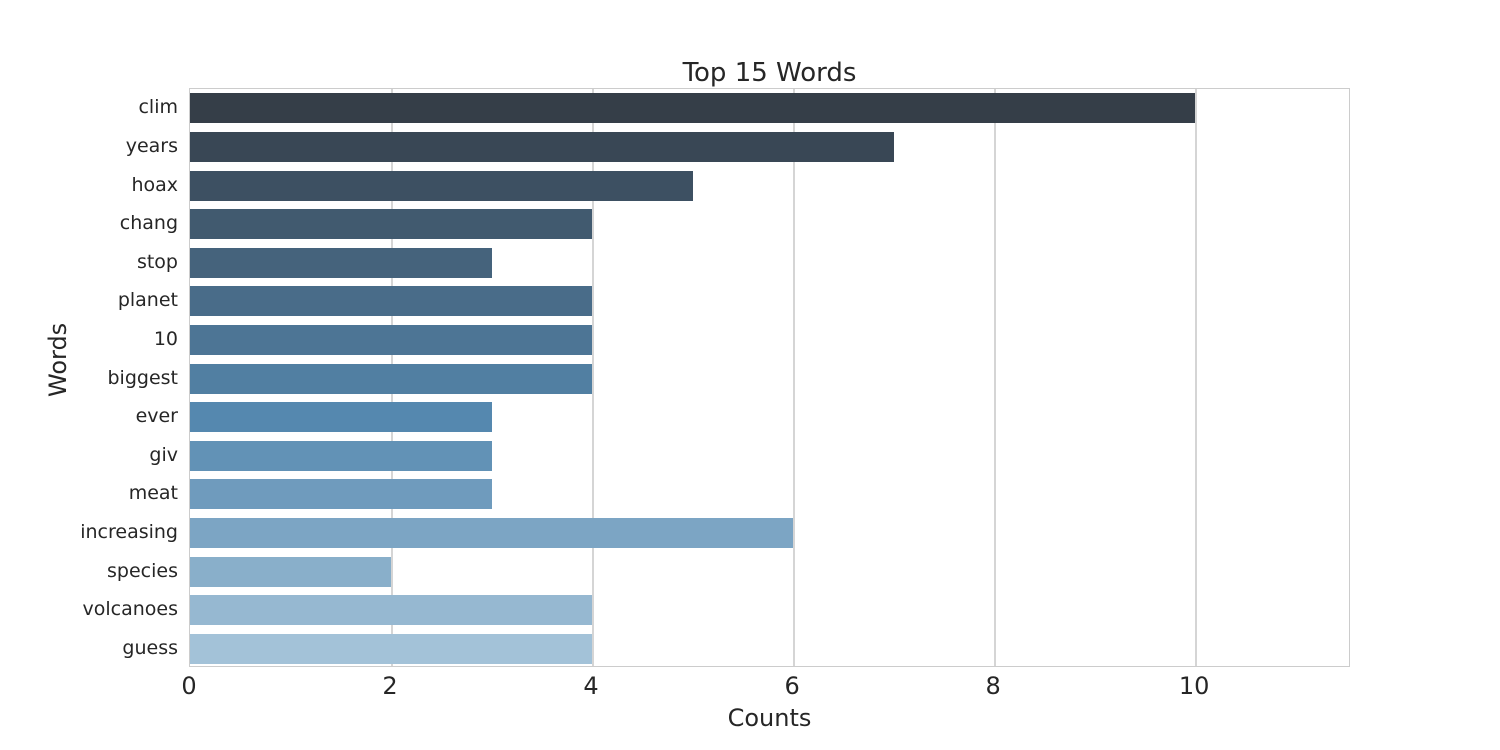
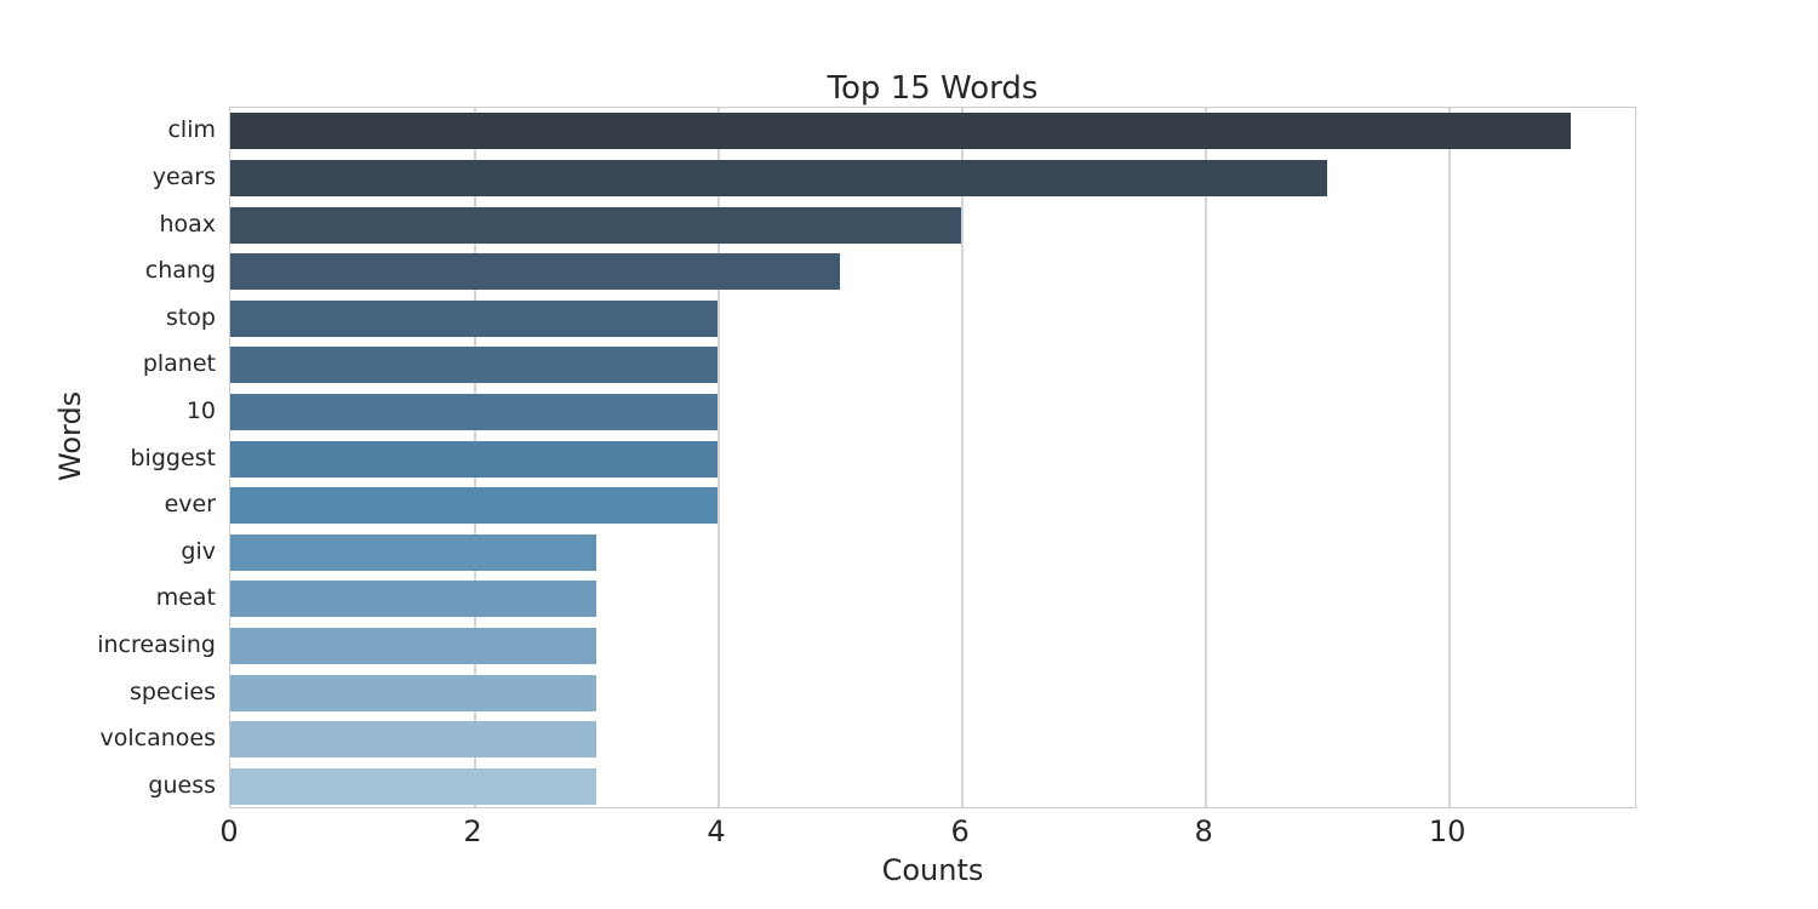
clim: 10 -> 11
years: 7 -> 9
hoax: 5 -> 6
chang: 4 -> 5
stop: 3 -> 4
ever: 3 -> 4
increasing: 6 -> 3
species: 2 -> 3
volcanoes: 4 -> 3
guess: 4 -> 3
